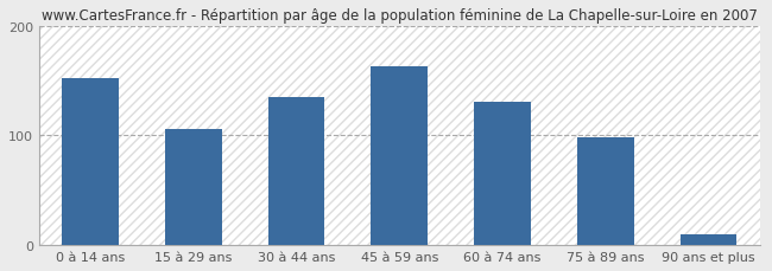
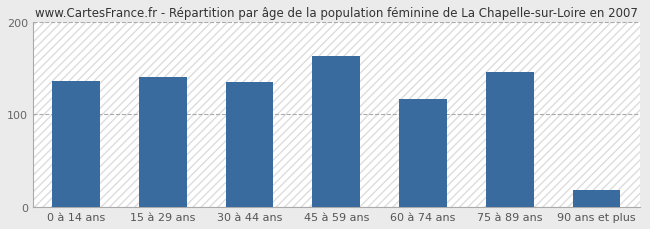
0 à 14 ans: 152 -> 136
15 à 29 ans: 106 -> 140
60 à 74 ans: 130 -> 116
75 à 89 ans: 98 -> 146
90 ans et plus: 10 -> 18
